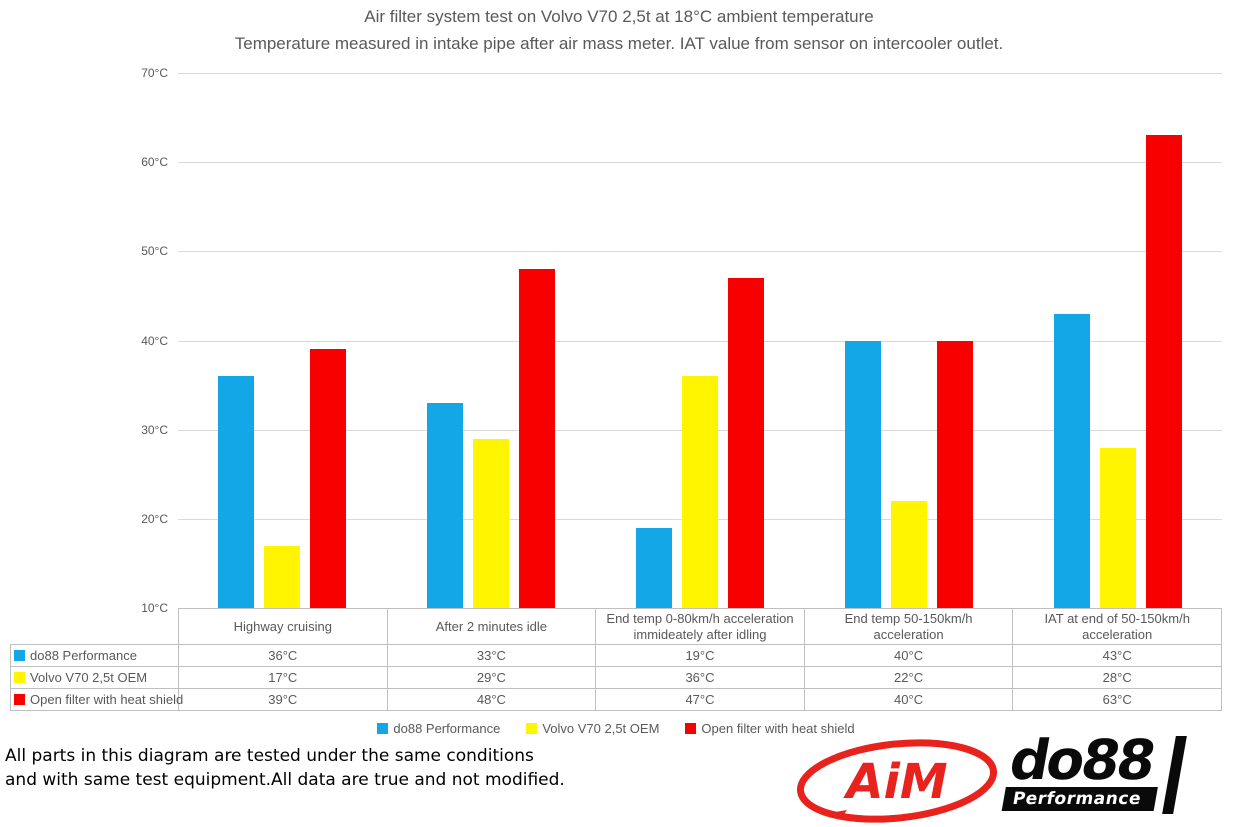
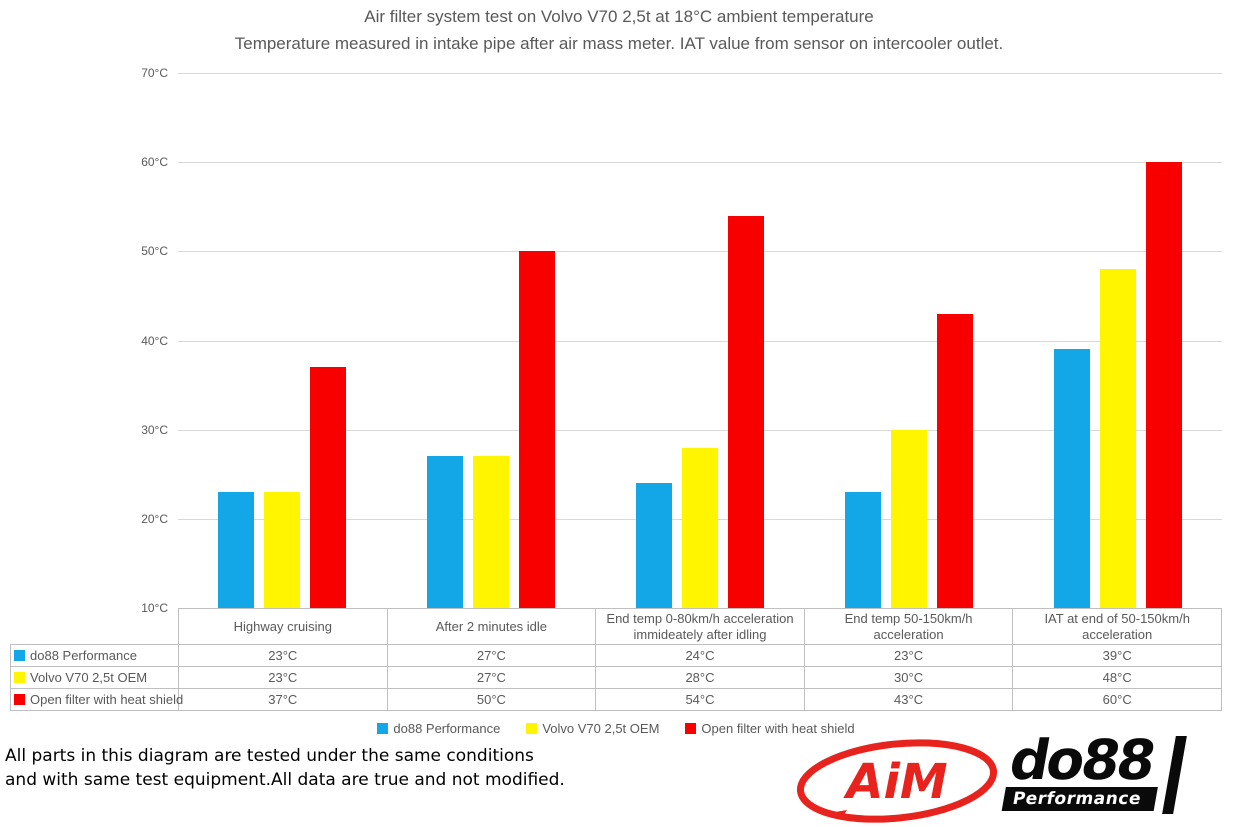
do88 Performance/Highway cruising: 36°C -> 23°C
Volvo V70 2,5t OEM/Highway cruising: 17°C -> 23°C
Open filter with heat shield/Highway cruising: 39°C -> 37°C
do88 Performance/After 2 minutes idle: 33°C -> 27°C
Volvo V70 2,5t OEM/After 2 minutes idle: 29°C -> 27°C
Open filter with heat shield/After 2 minutes idle: 48°C -> 50°C
do88 Performance/End temp 0-80km/h acceleration immideately after idling: 19°C -> 24°C
Volvo V70 2,5t OEM/End temp 0-80km/h acceleration immideately after idling: 36°C -> 28°C
Open filter with heat shield/End temp 0-80km/h acceleration immideately after idling: 47°C -> 54°C
do88 Performance/End temp 50-150km/h acceleration: 40°C -> 23°C
Volvo V70 2,5t OEM/End temp 50-150km/h acceleration: 22°C -> 30°C
Open filter with heat shield/End temp 50-150km/h acceleration: 40°C -> 43°C
do88 Performance/IAT at end of 50-150km/h acceleration: 43°C -> 39°C
Volvo V70 2,5t OEM/IAT at end of 50-150km/h acceleration: 28°C -> 48°C
Open filter with heat shield/IAT at end of 50-150km/h acceleration: 63°C -> 60°C
